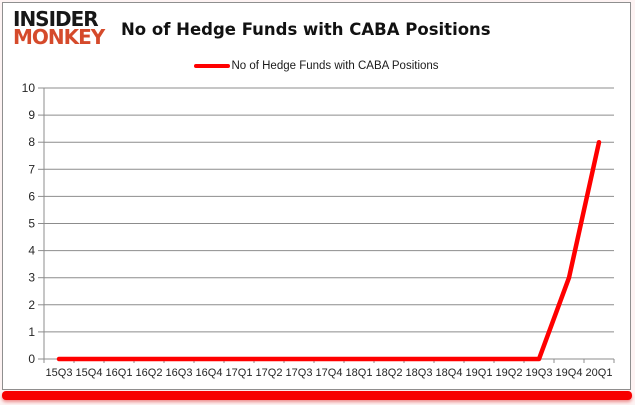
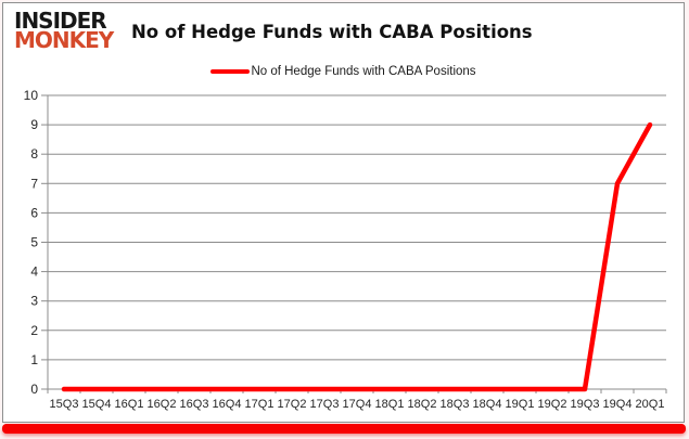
19Q4: 3 -> 7
20Q1: 8 -> 9
